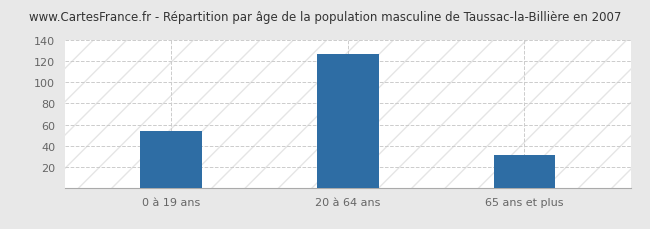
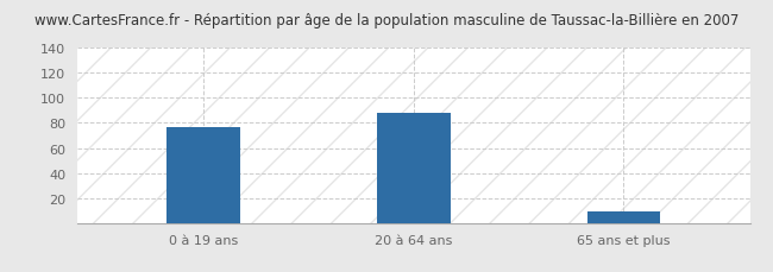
0 à 19 ans: 54 -> 77
20 à 64 ans: 127 -> 88
65 ans et plus: 31 -> 9
